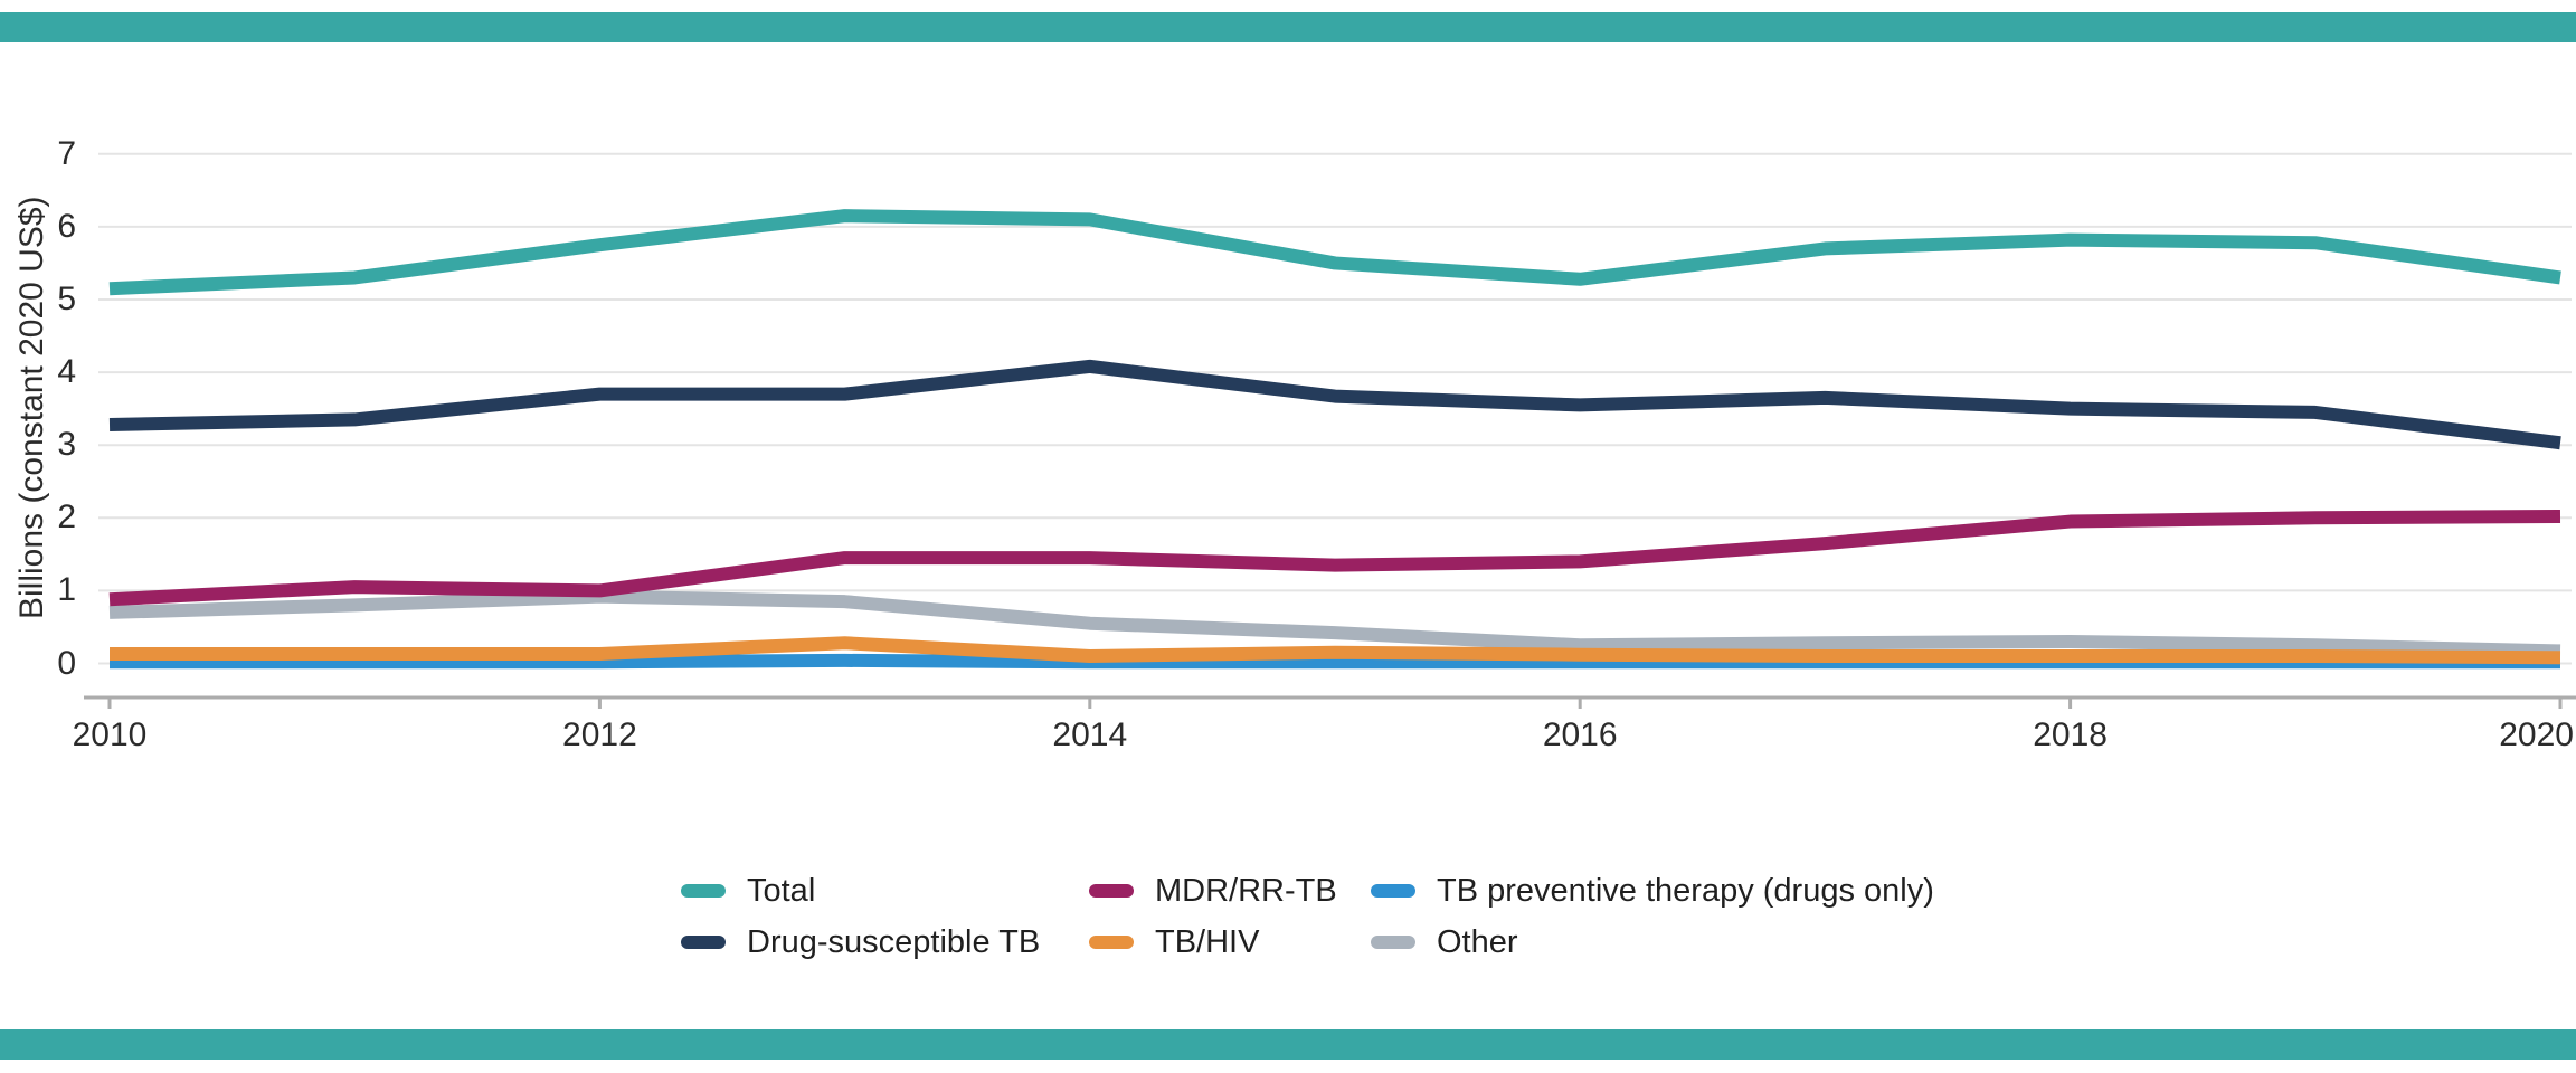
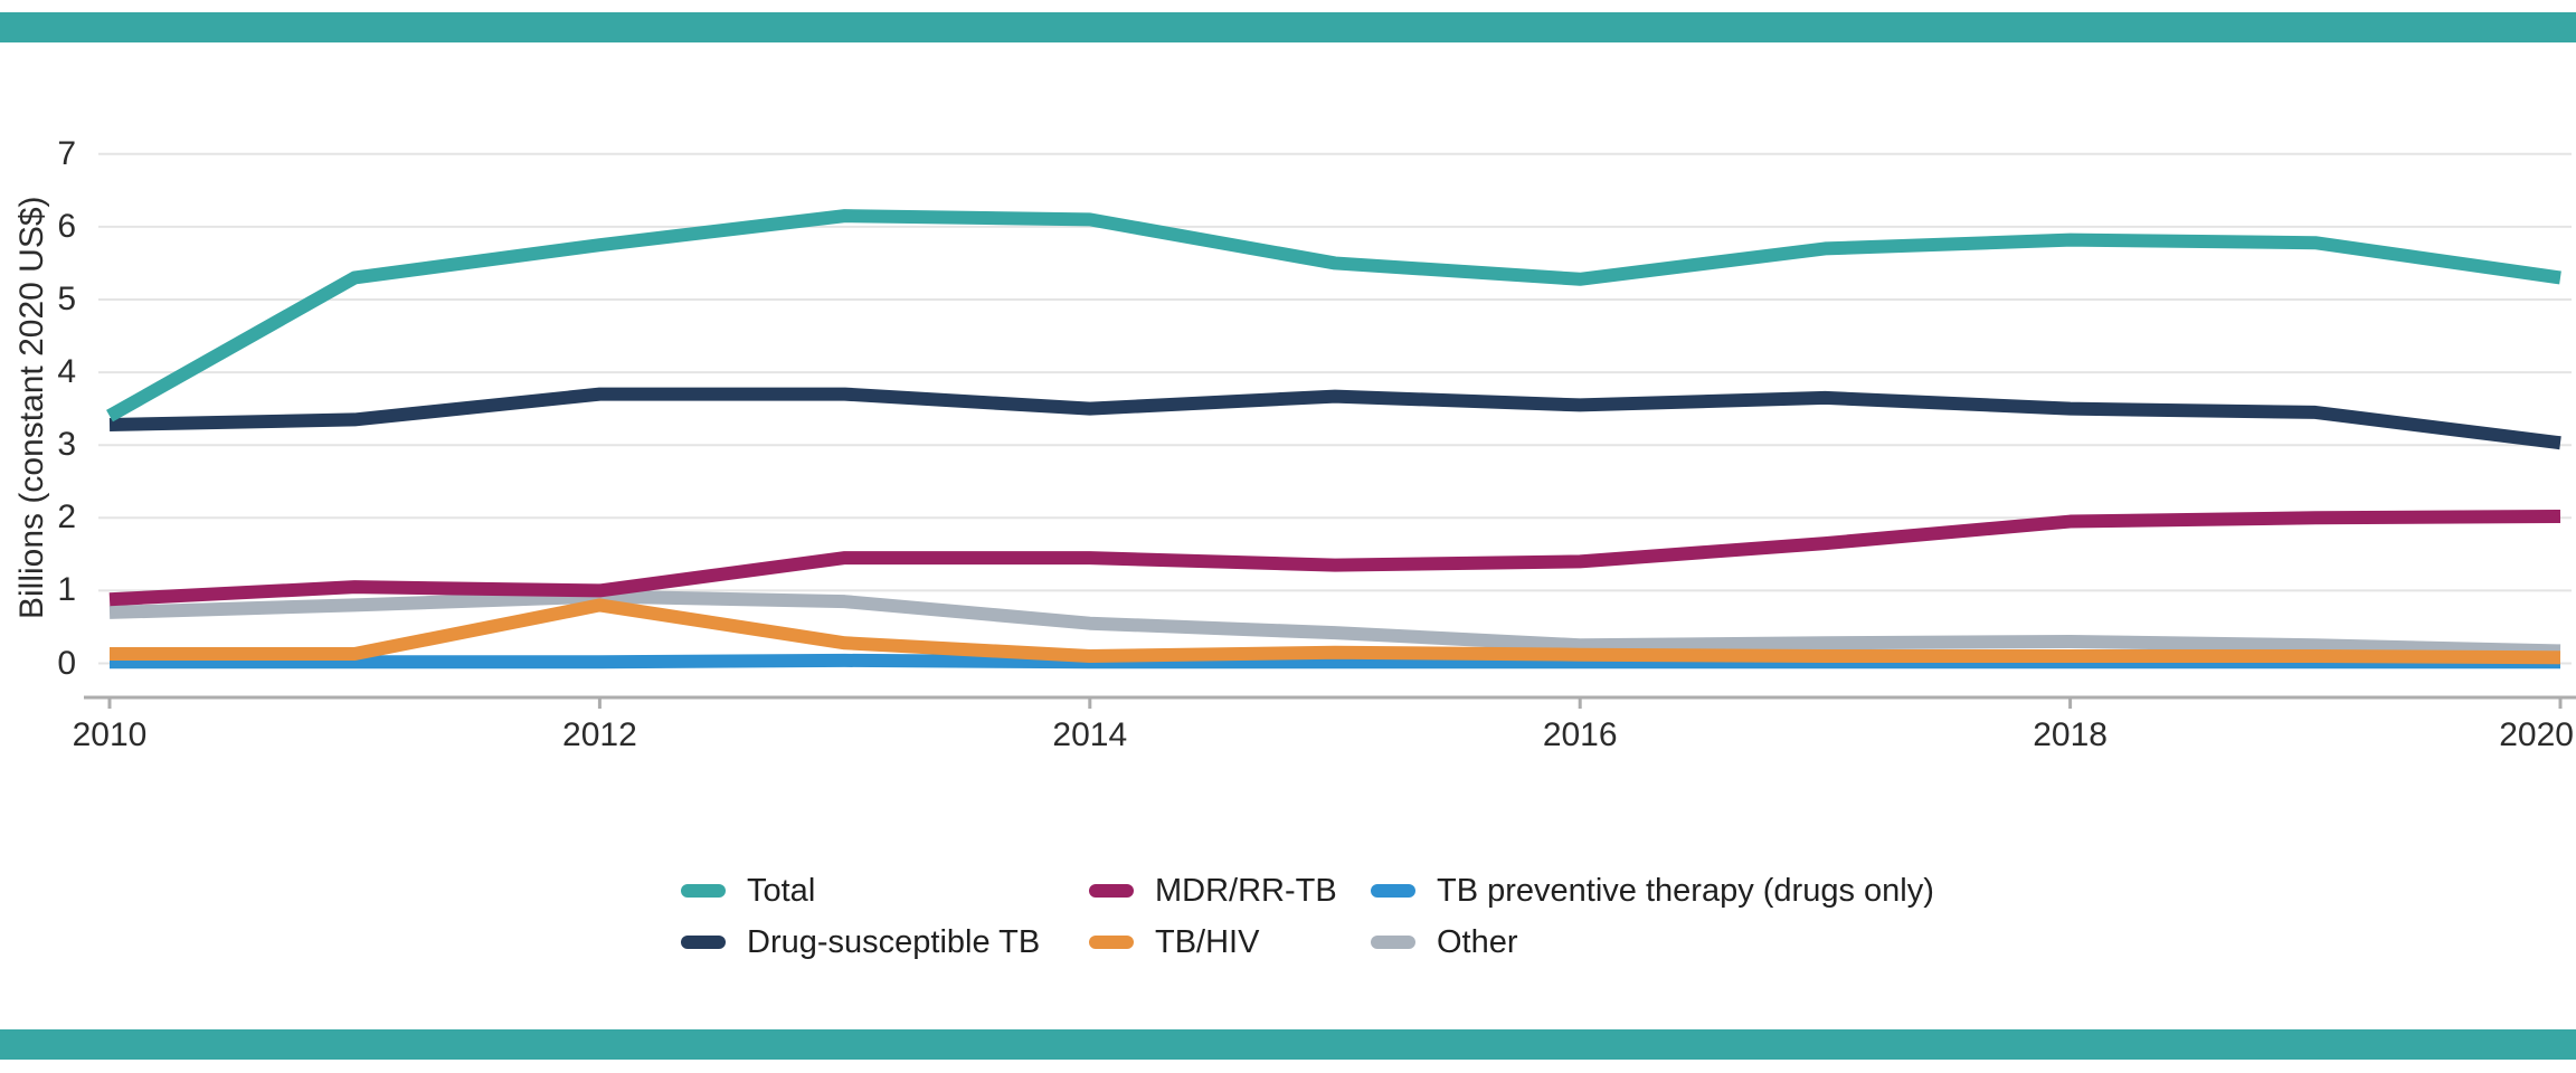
Total/2010: 5.2 -> 3.4
TB/HIV/2012: 0.1 -> 0.8
Drug-susceptible TB/2014: 4.1 -> 3.5
